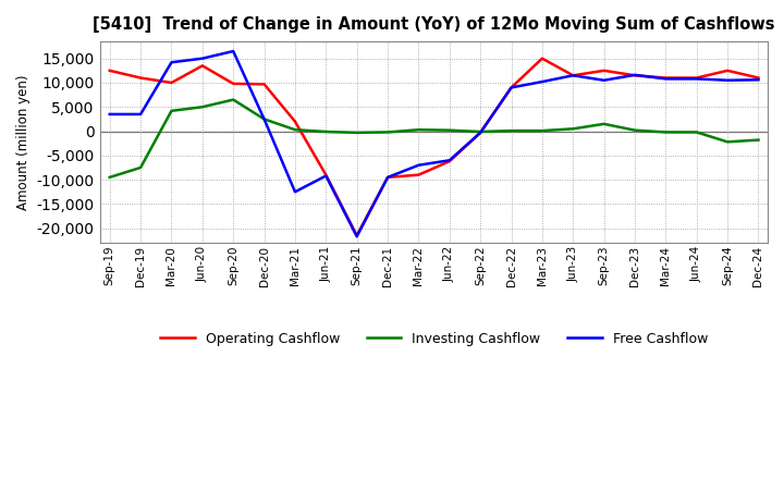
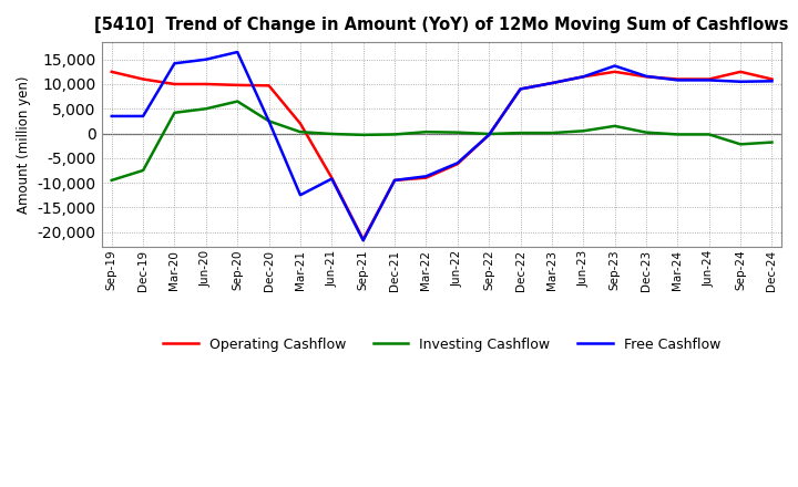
Operating Cashflow/Jun-20: 13,500 -> 10,000
Free Cashflow/Mar-22: -7,000 -> -8,700
Operating Cashflow/Mar-23: 15,000 -> 10,200
Free Cashflow/Sep-23: 10,500 -> 13,700
